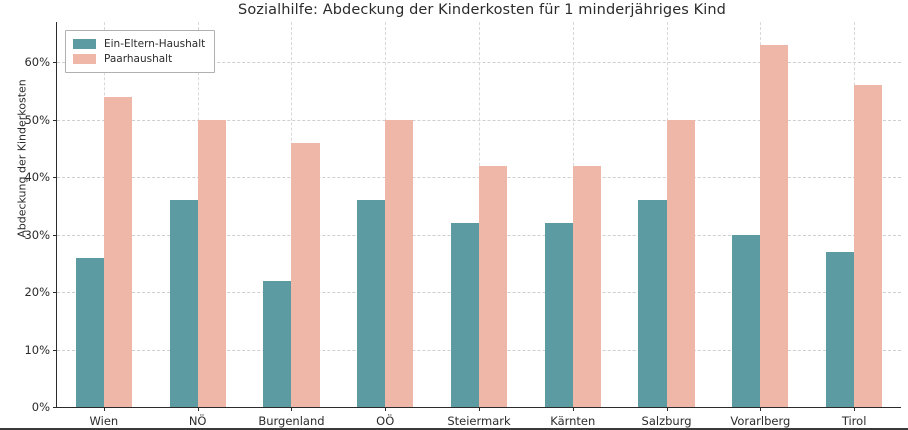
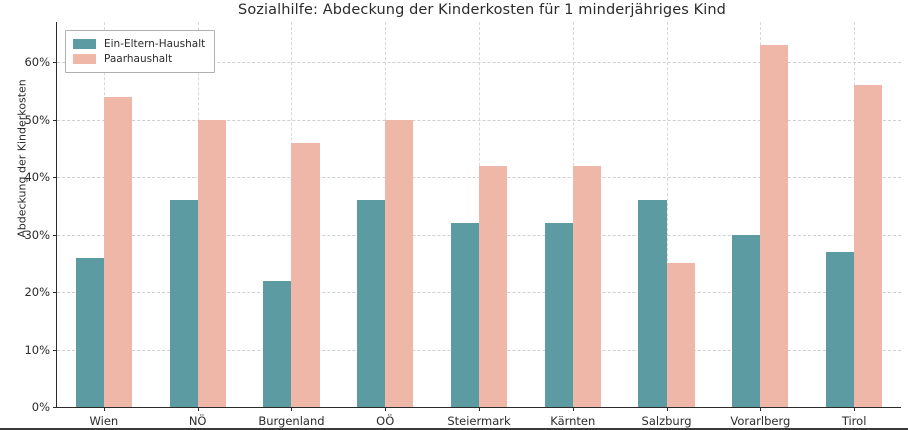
Paarhaushalt/Salzburg: 50% -> 25%
